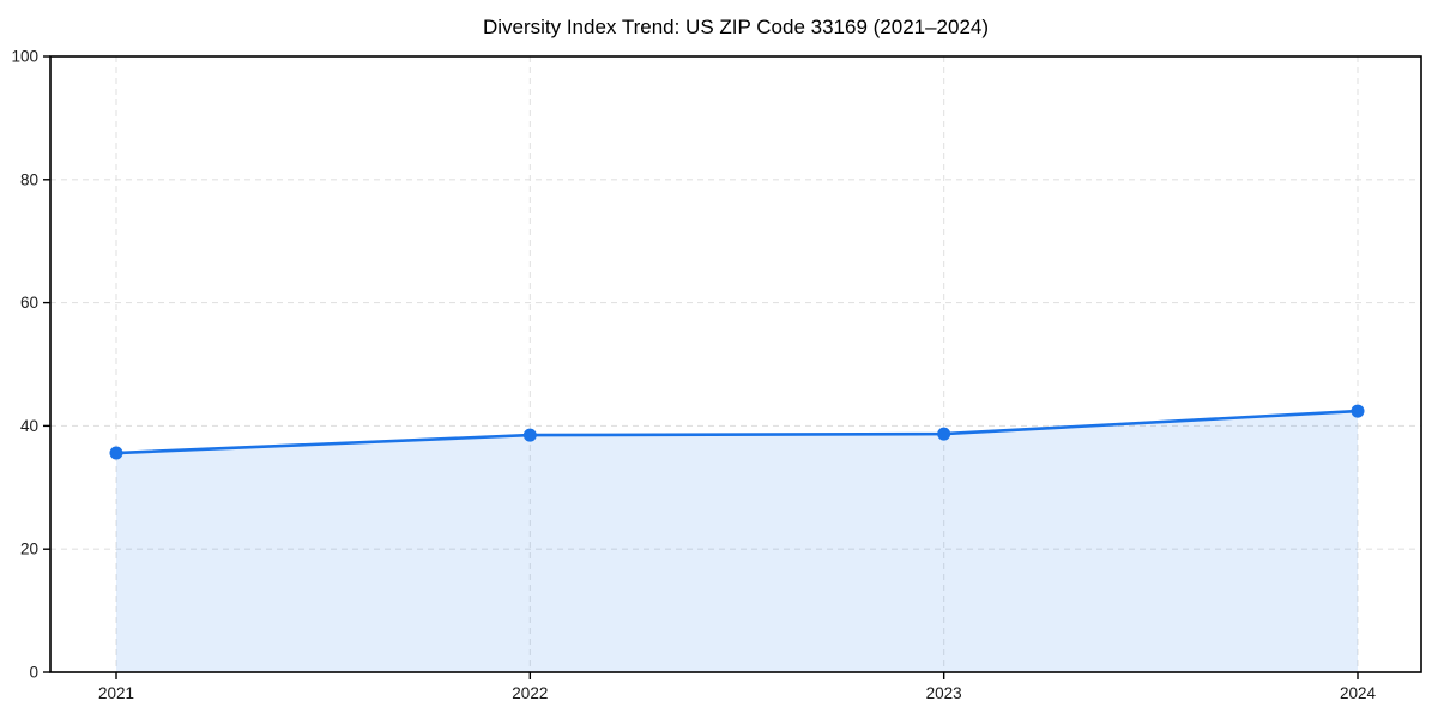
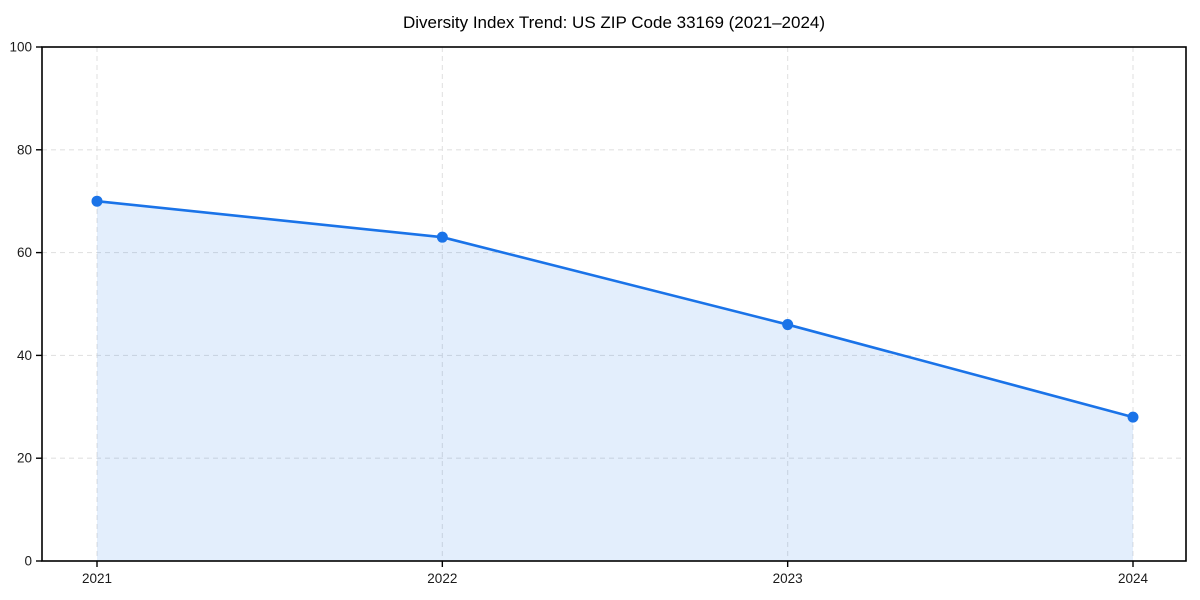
2021: 36 -> 70
2022: 38 -> 63
2023: 39 -> 46
2024: 42 -> 28
